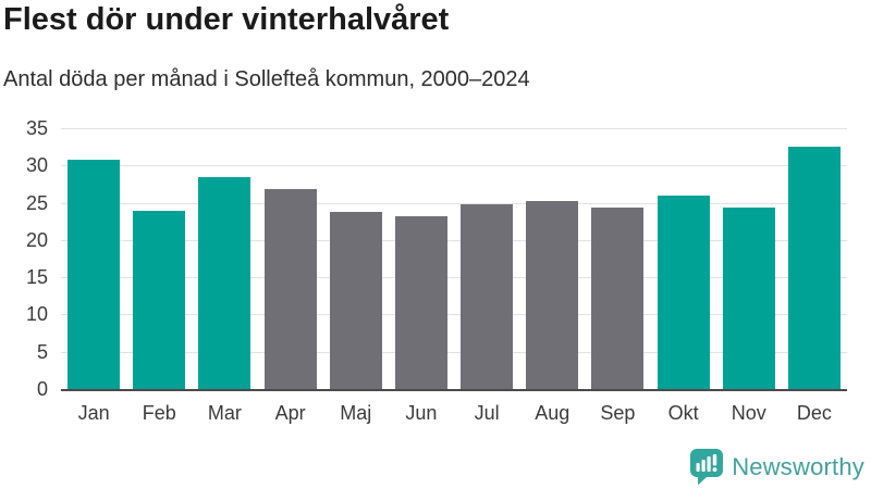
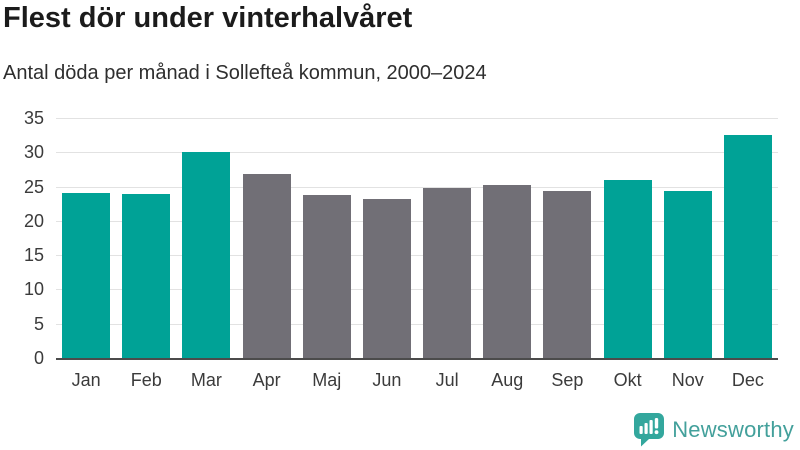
Jan: 31 -> 24
Mar: 28 -> 30
